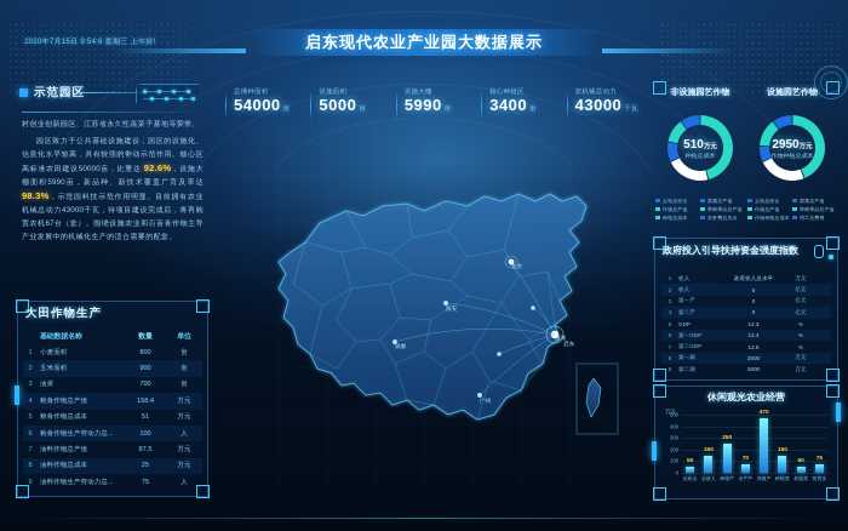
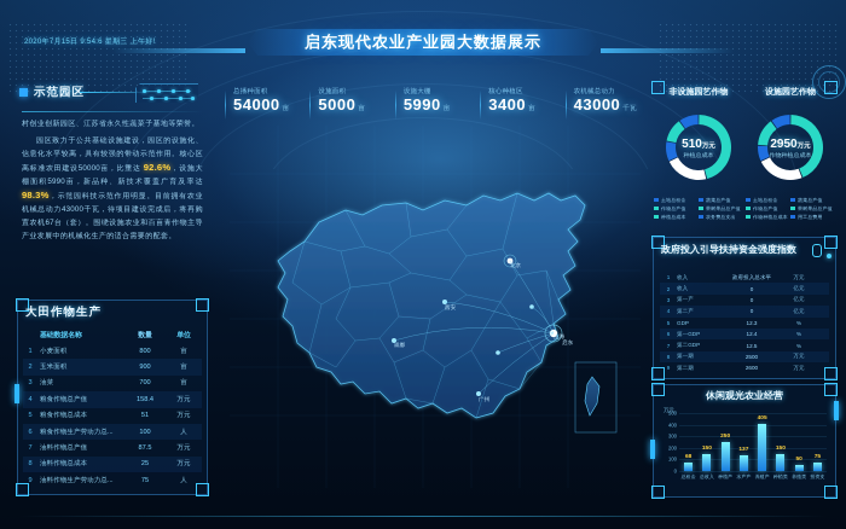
总租金: 50 -> 68
水产产: 70 -> 137
养殖产: 470 -> 405
